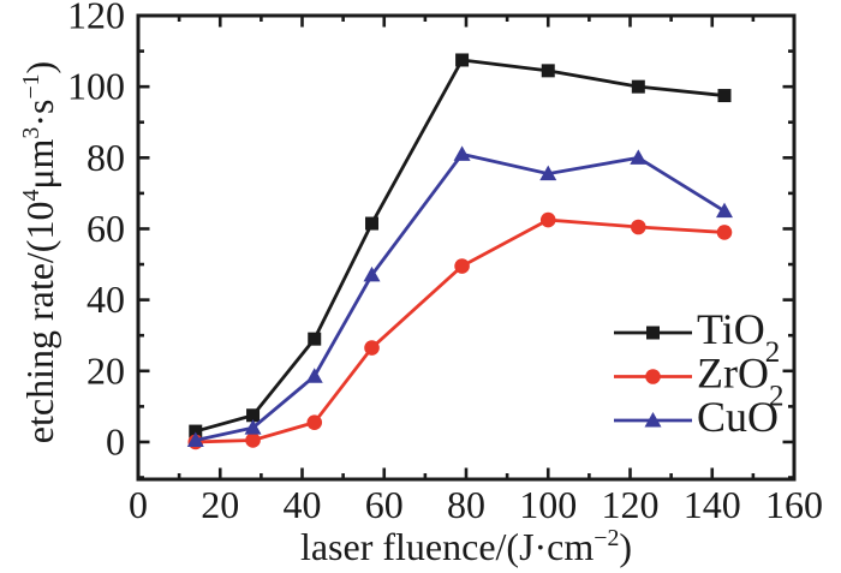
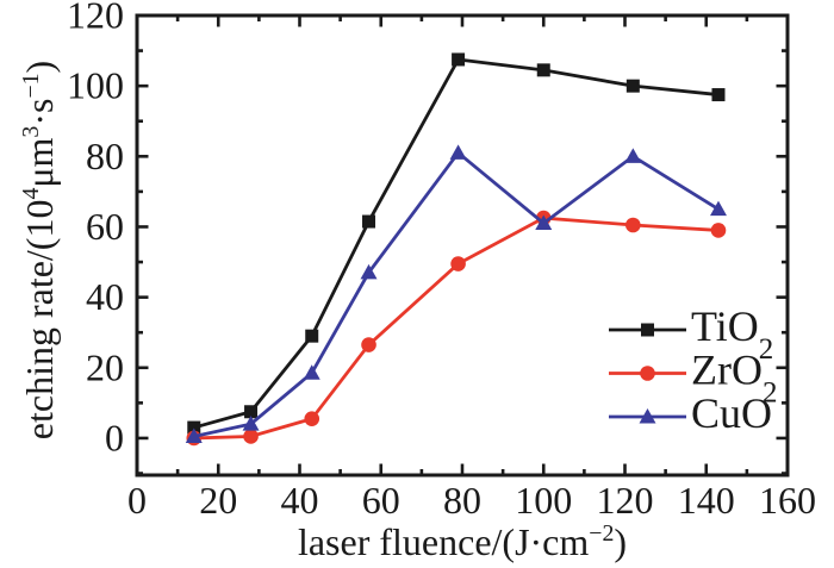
CuO/100: 76 -> 61
